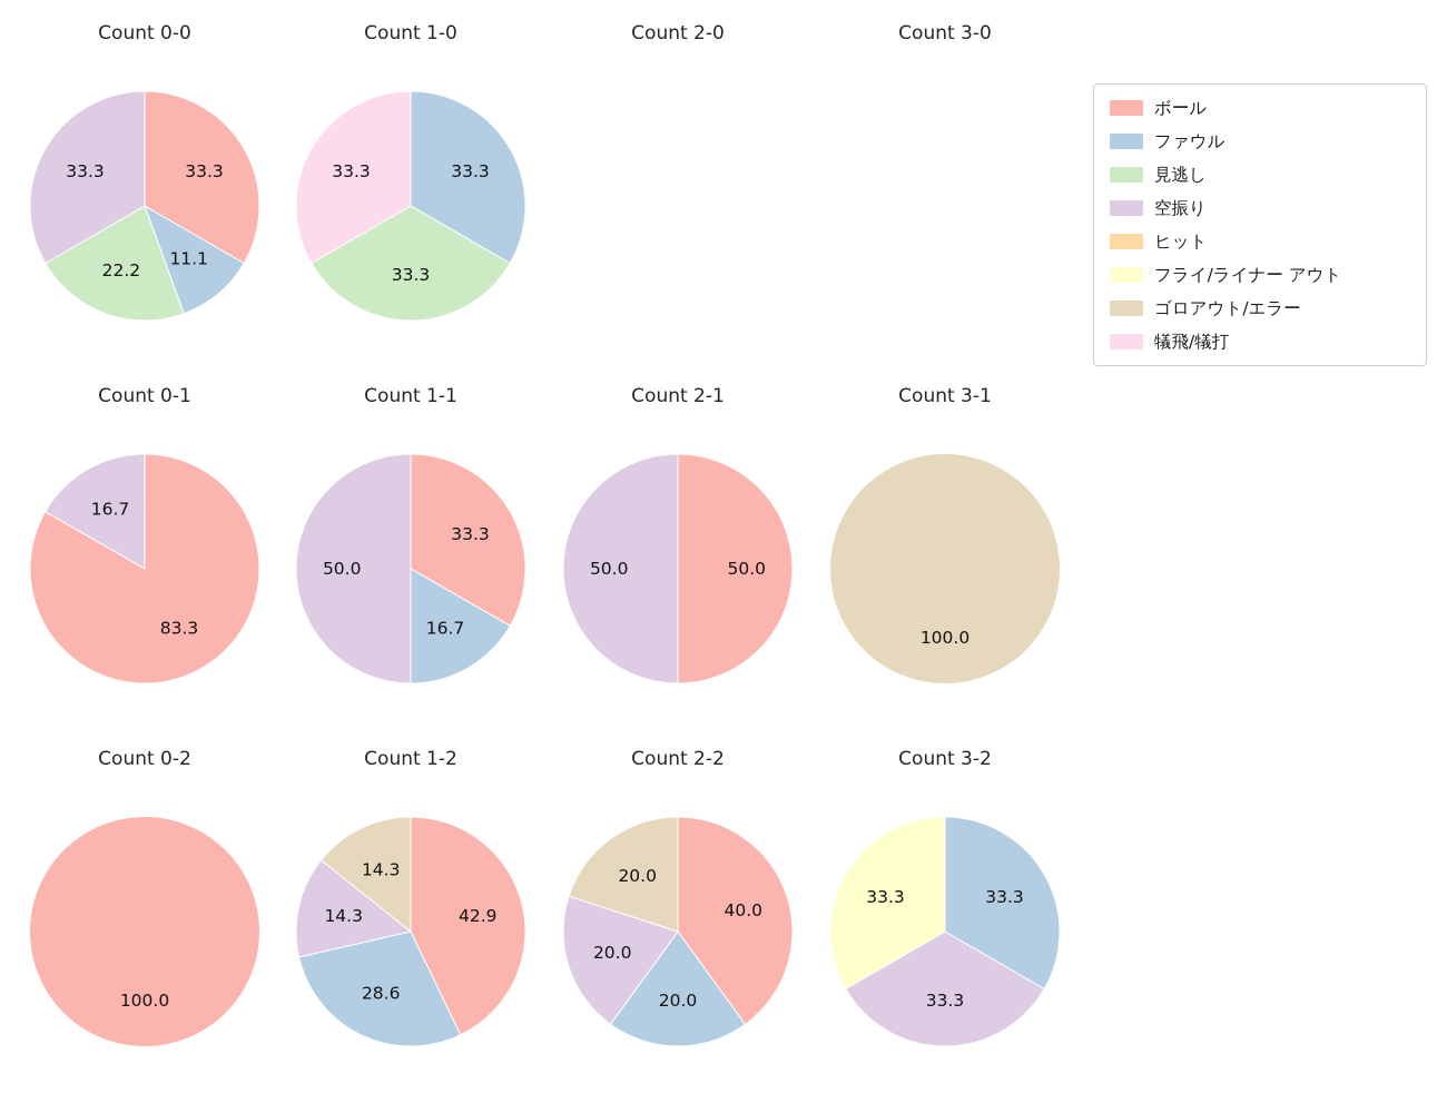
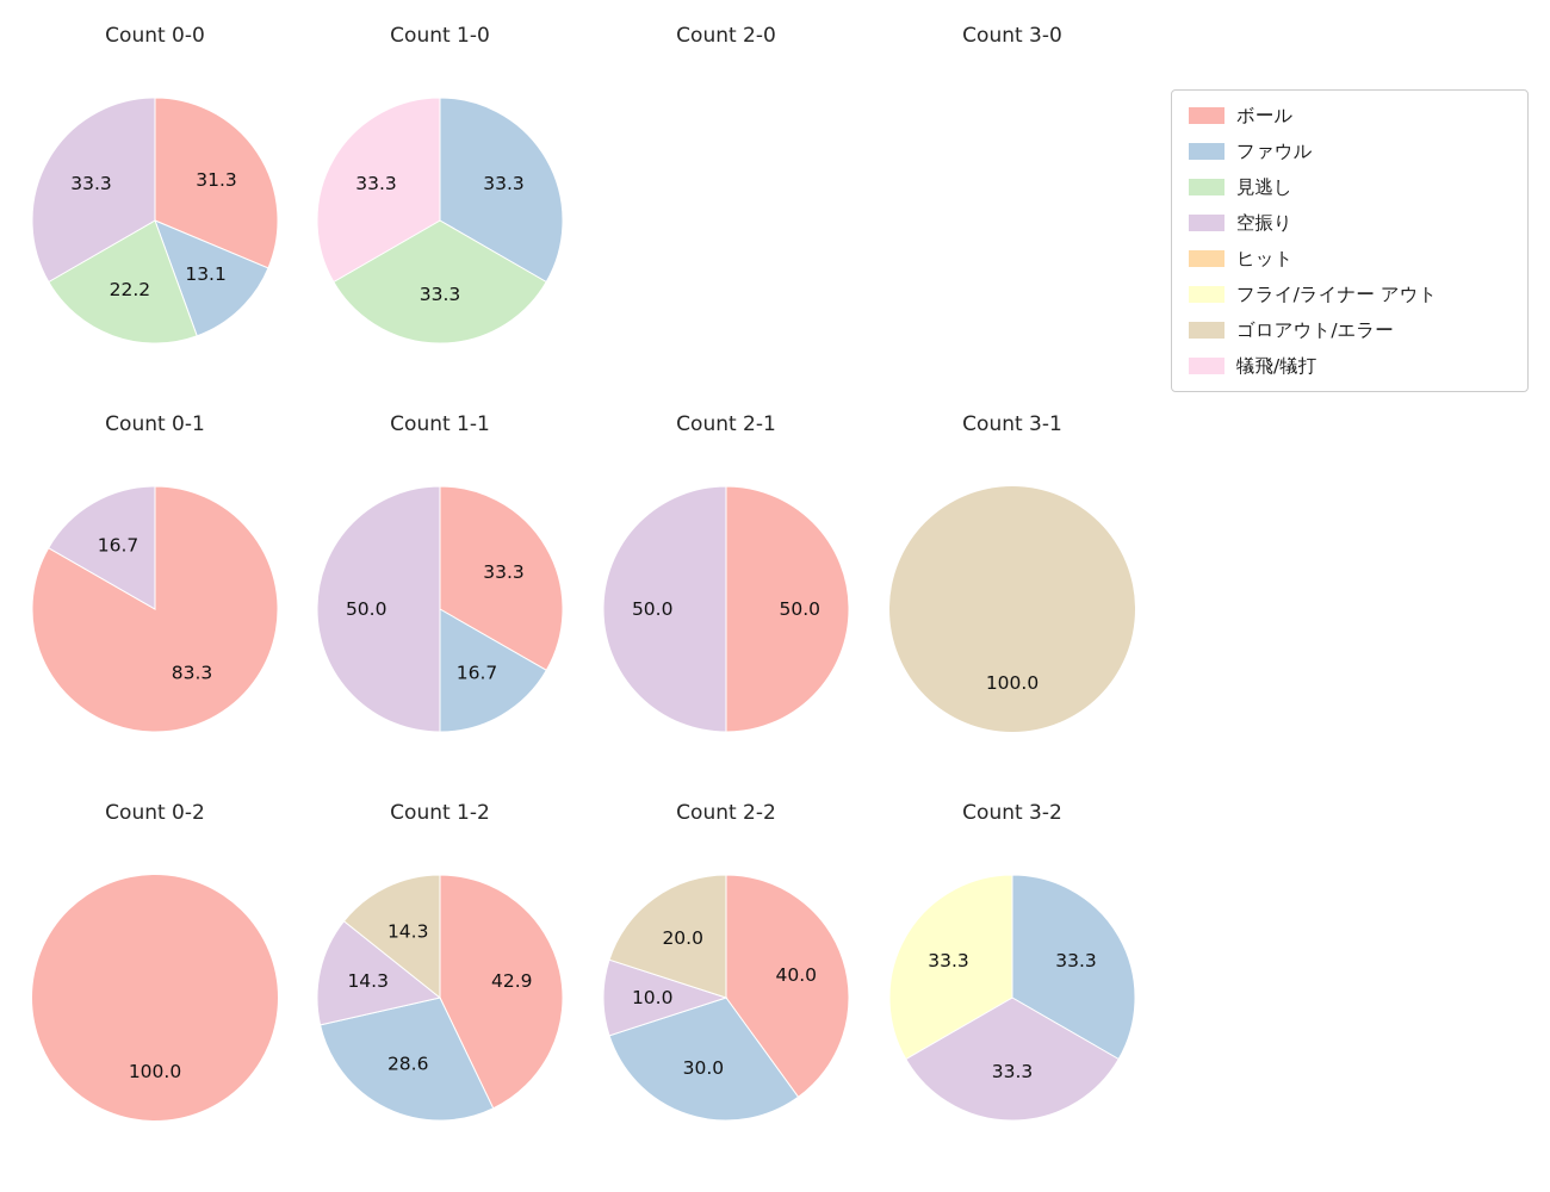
Count 0-0/ボール: 33.3 -> 31.3
Count 0-0/ファウル: 11.1 -> 13.1
Count 2-2/ファウル: 20.0 -> 30.0
Count 2-2/空振り: 20.0 -> 10.0
